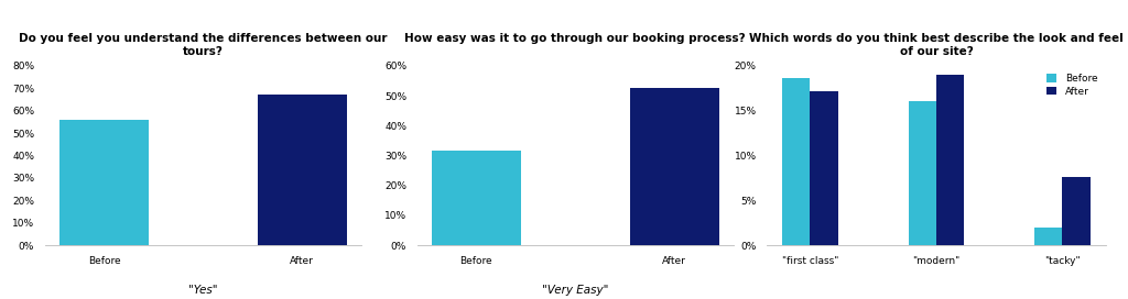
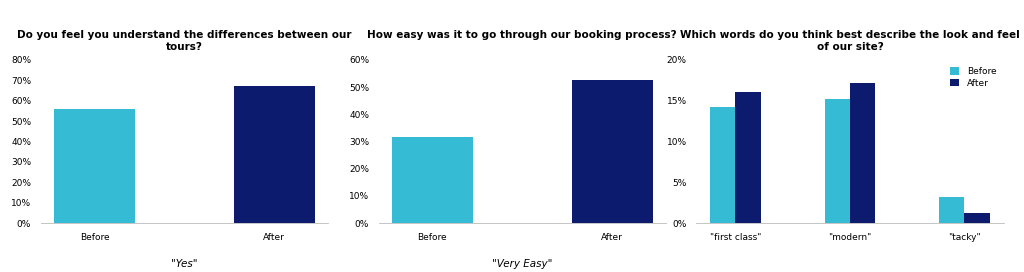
Before/"first class": 18.6% -> 14.2%
After/"first class": 17.2% -> 16.1%
Before/"modern": 16.0% -> 15.2%
After/"modern": 19.0% -> 17.2%
Before/"tacky": 2.0% -> 3.2%
After/"tacky": 7.6% -> 1.2%
